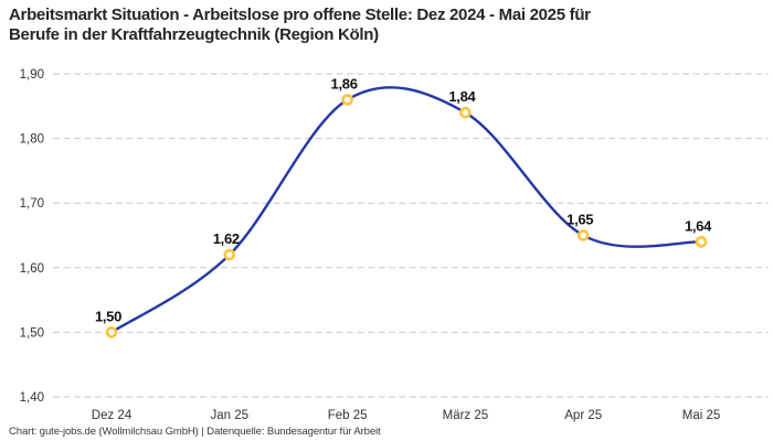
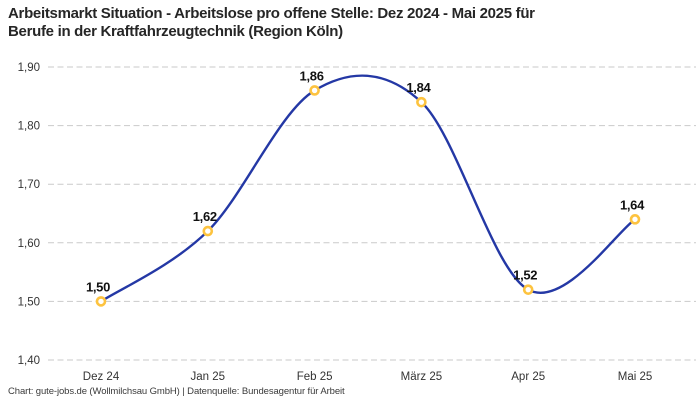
Apr 25: 1,65 -> 1,52
